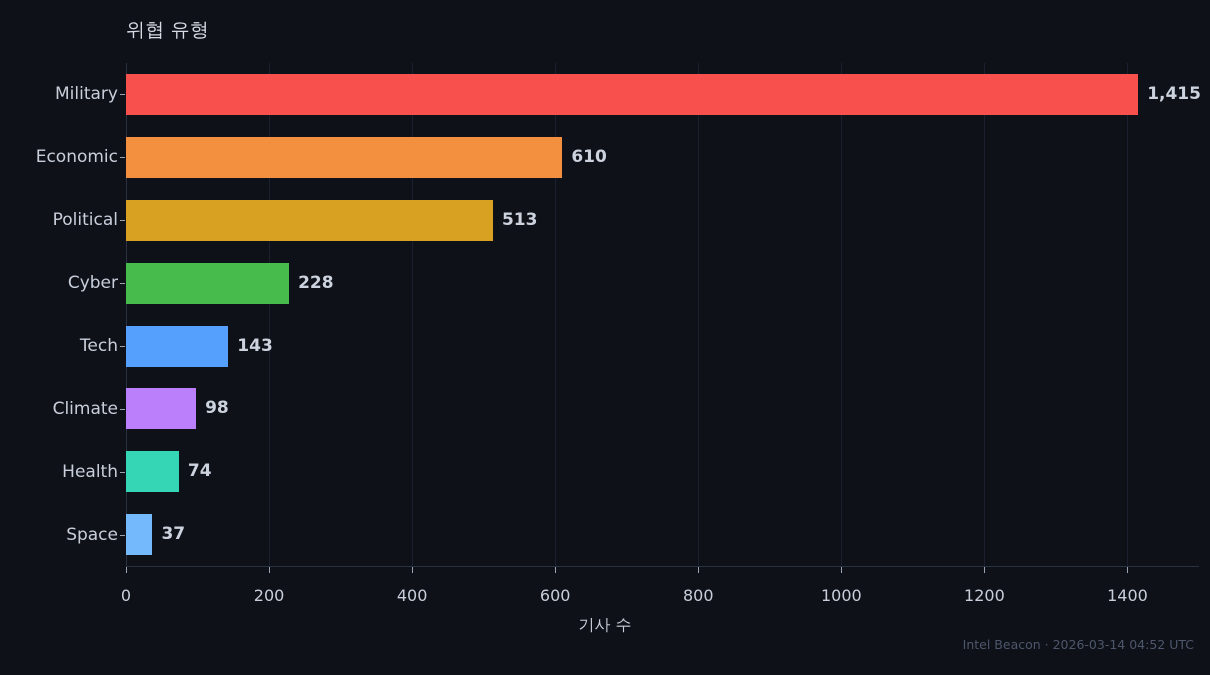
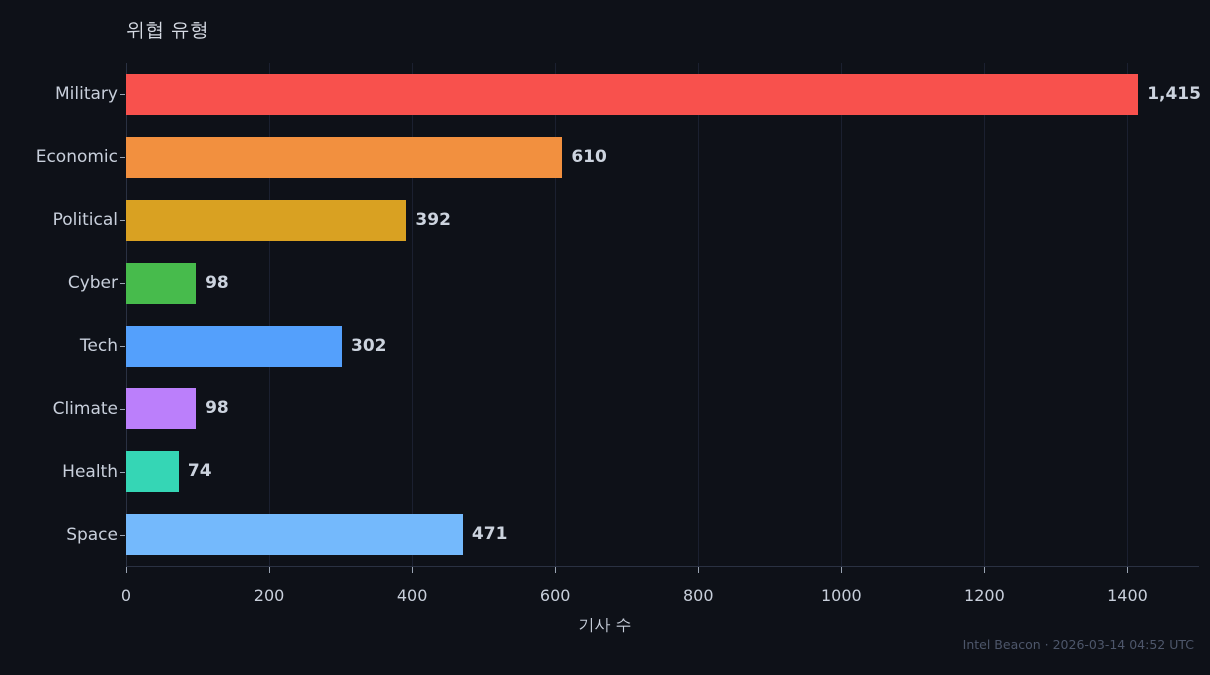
Political: 513 -> 392
Cyber: 228 -> 98
Tech: 143 -> 302
Space: 37 -> 471
